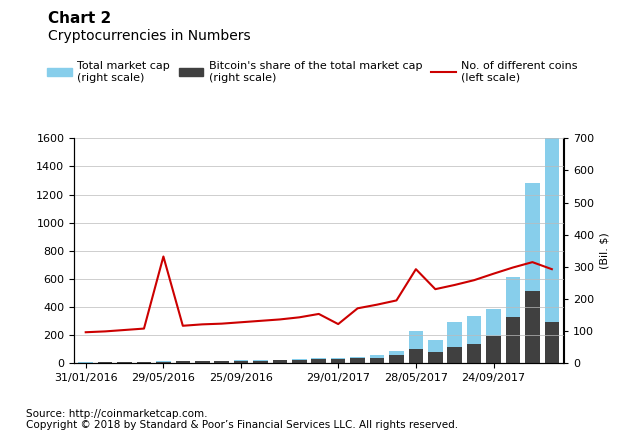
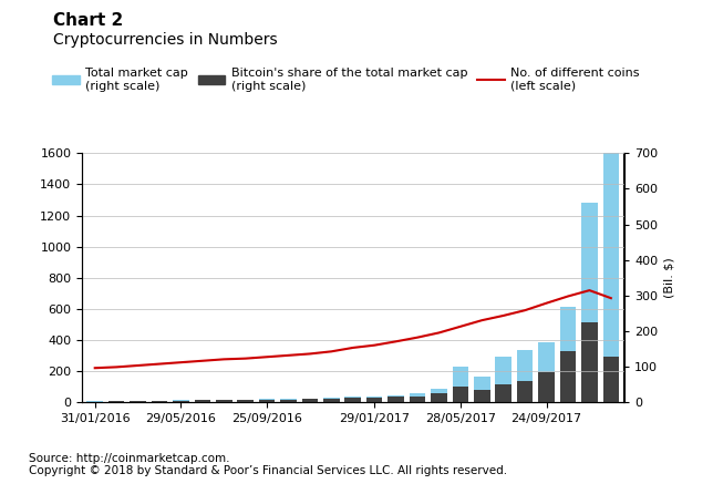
No. of different coins (left scale)/29/05/2016: 760 -> 260
No. of different coins (left scale)/29/01/2017: 280 -> 370
No. of different coins (left scale)/28/05/2017: 670 -> 490
